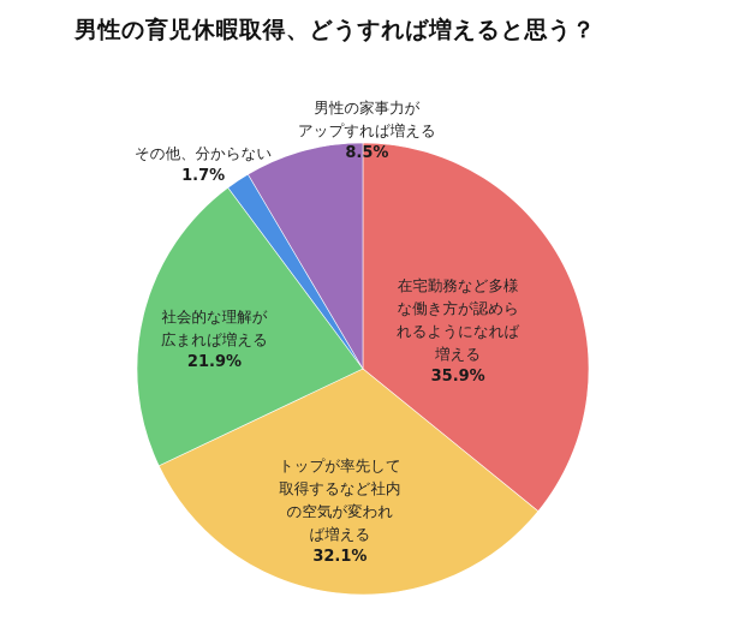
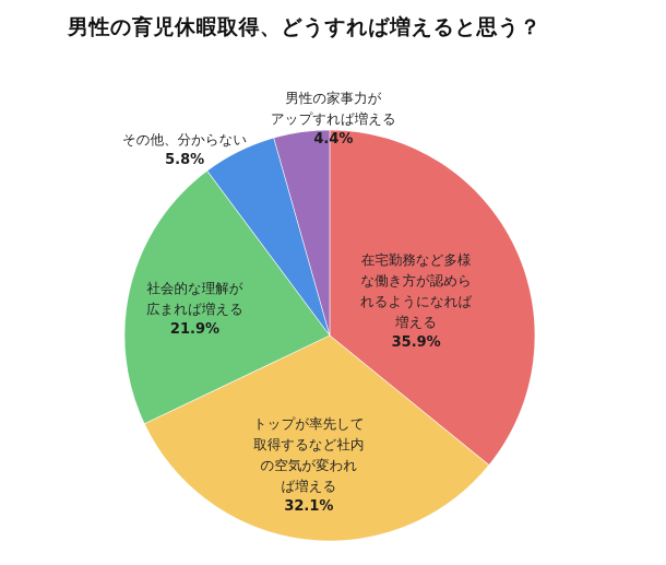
その他、分からない: 1.7% -> 5.8%
男性の家事力がアップすれば増える: 8.5% -> 4.4%
